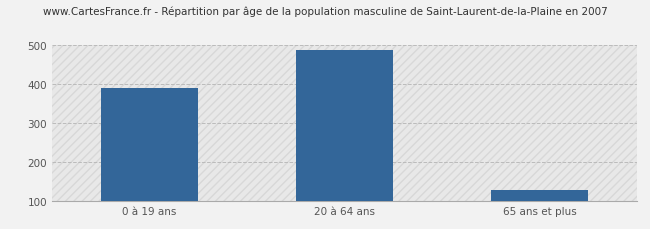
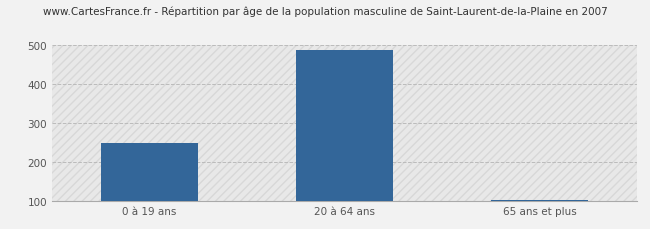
0 à 19 ans: 390 -> 249
65 ans et plus: 130 -> 104
